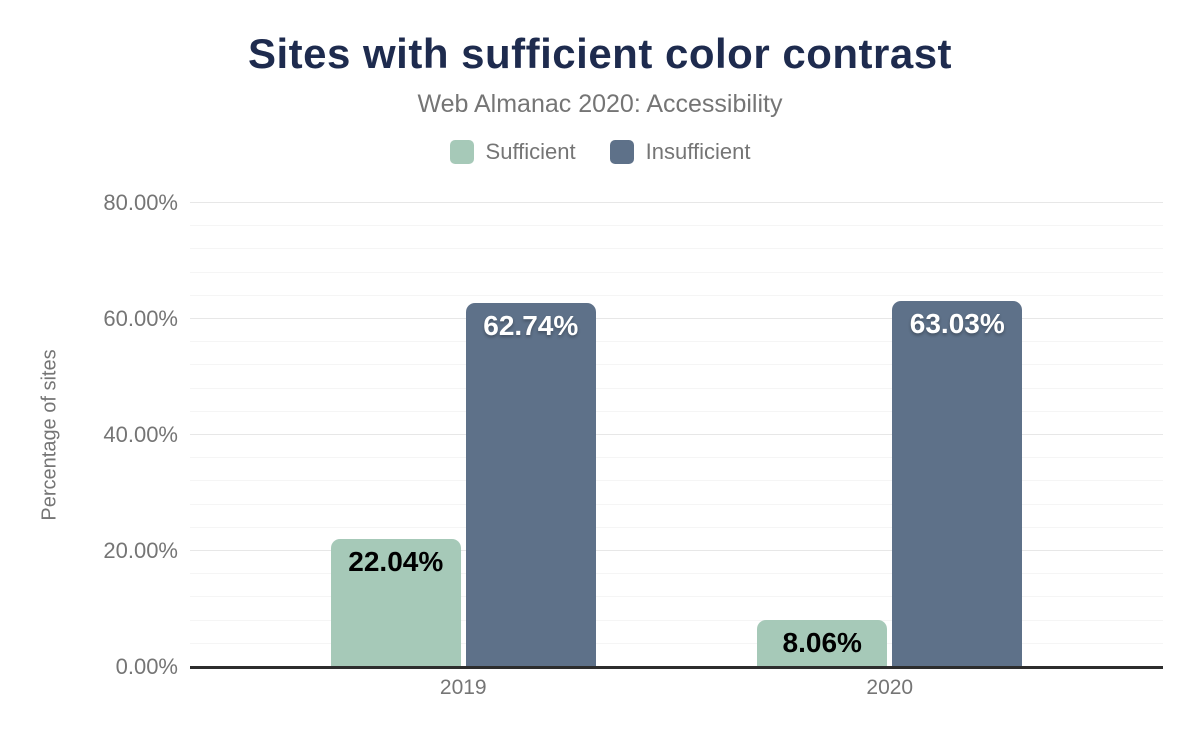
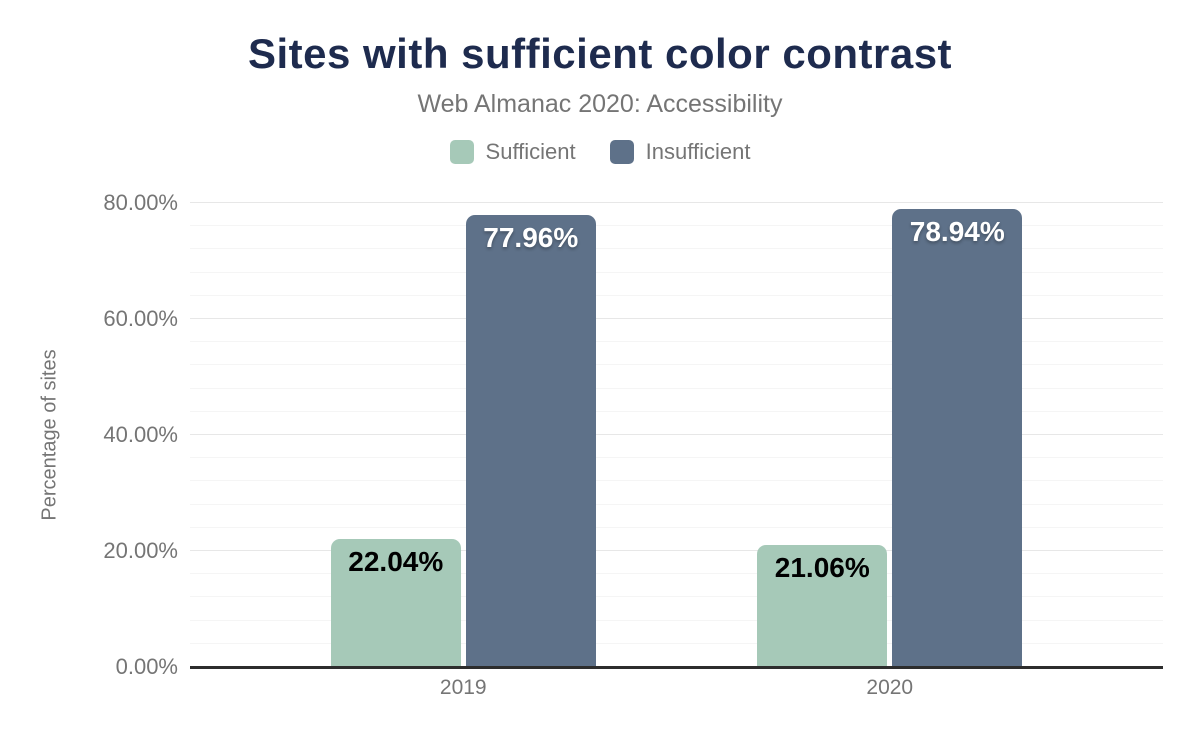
Insufficient/2019: 62.74% -> 77.96%
Sufficient/2020: 8.06% -> 21.06%
Insufficient/2020: 63.03% -> 78.94%
